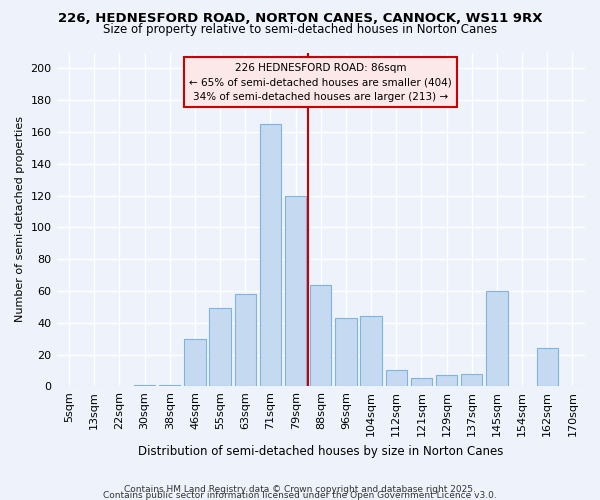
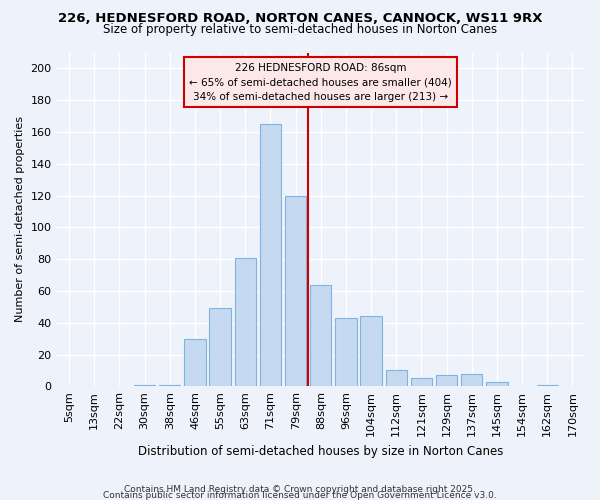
63sqm: 58 -> 81
145sqm: 60 -> 3
162sqm: 24 -> 1
